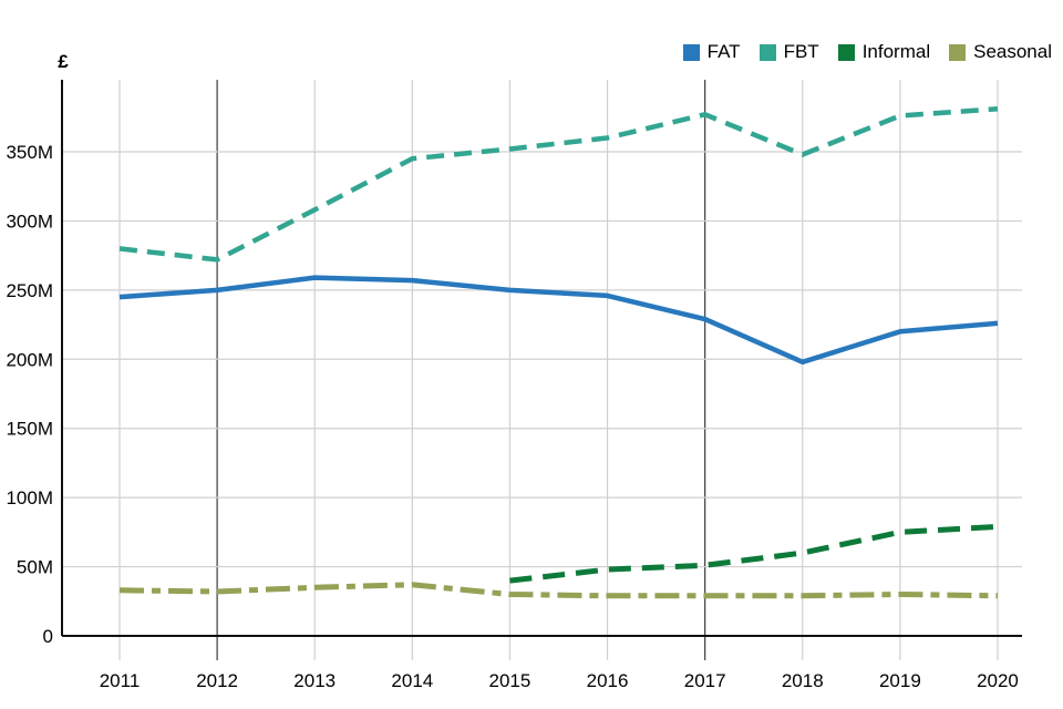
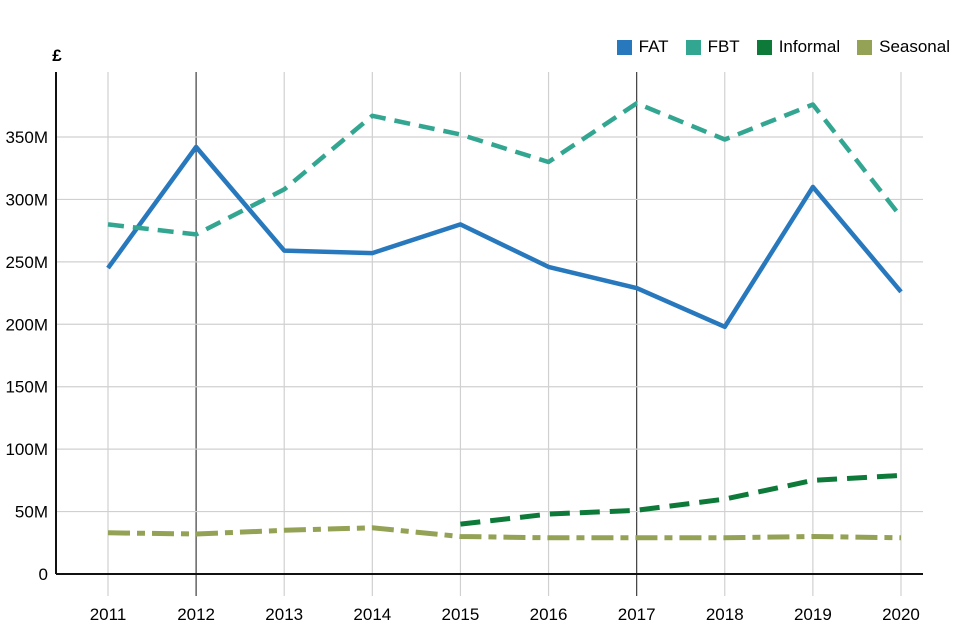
FAT/2012: 250M -> 342M
FBT/2014: 345M -> 367M
FAT/2015: 250M -> 280M
FBT/2016: 360M -> 330M
FAT/2019: 220M -> 310M
FBT/2020: 381M -> 286M
